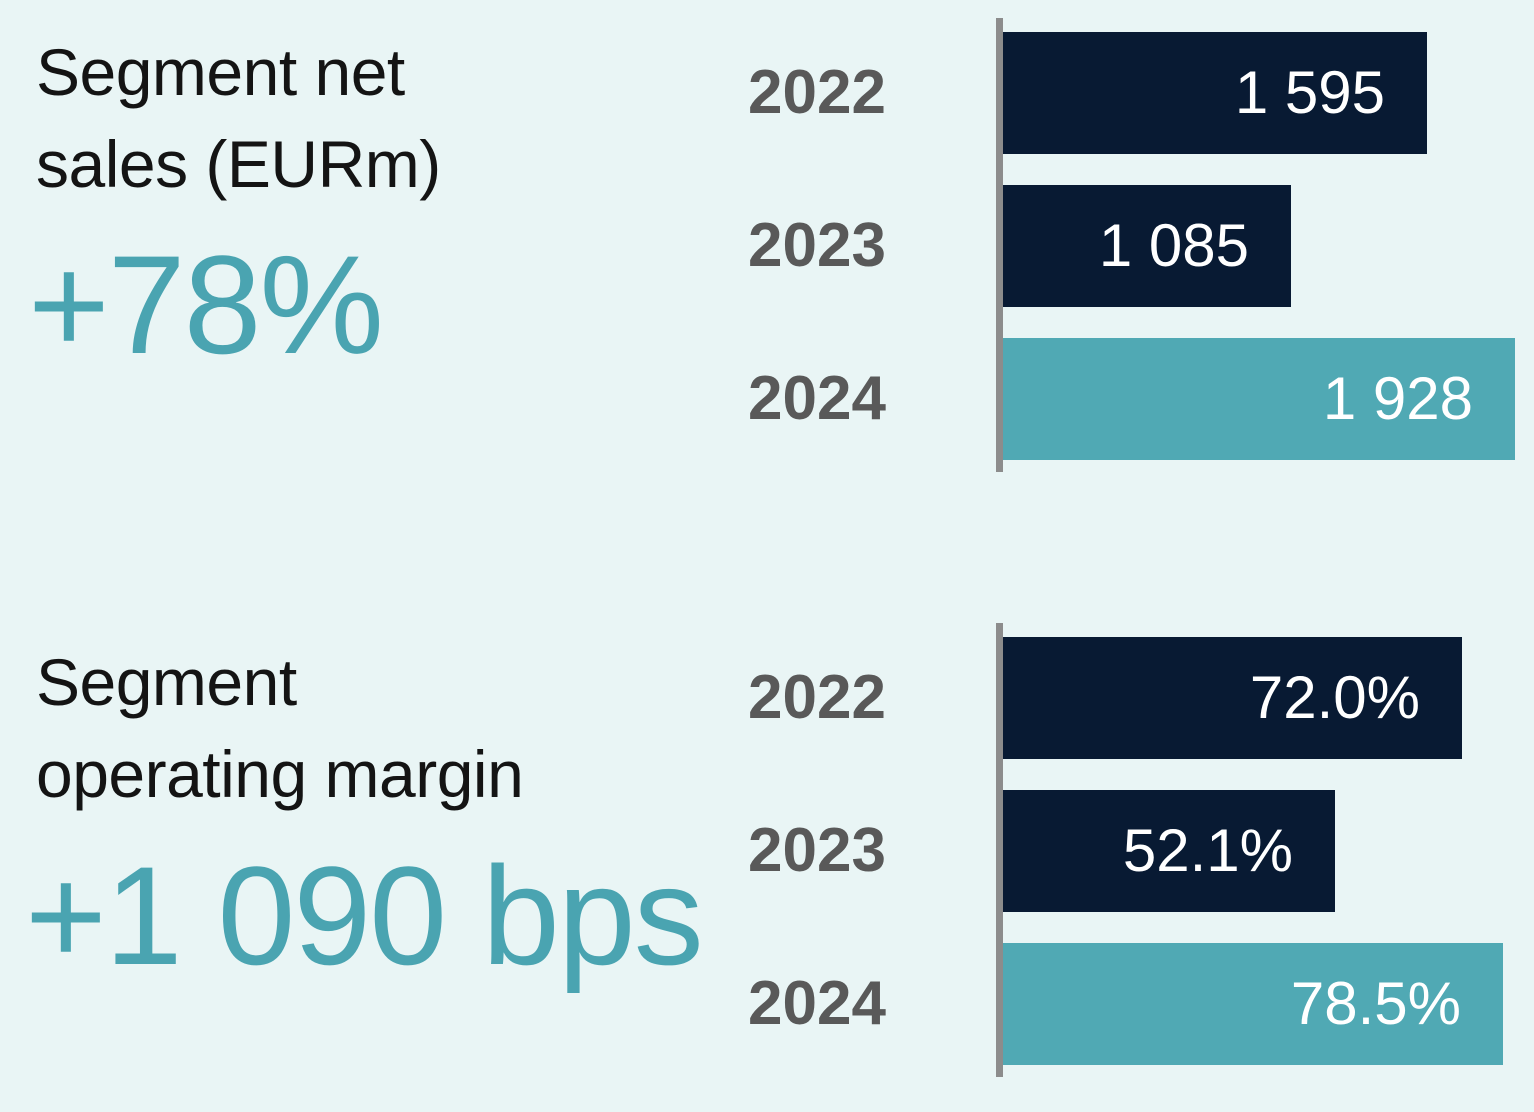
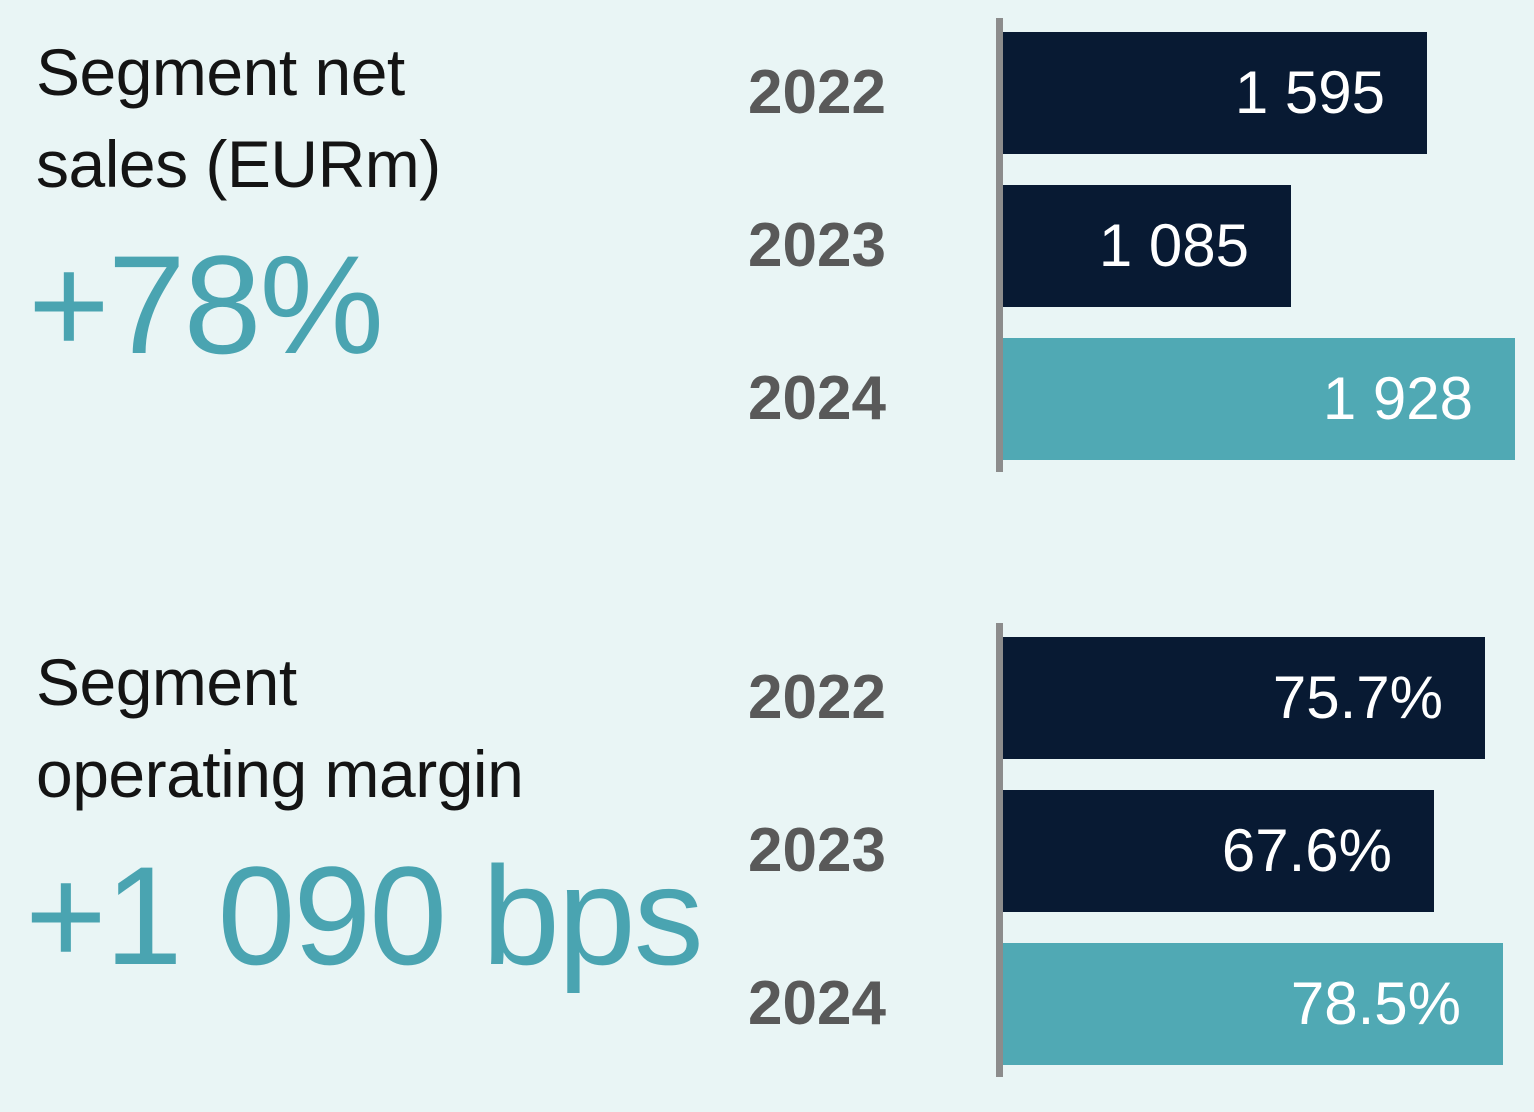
Segment operating margin/2022: 72.0% -> 75.7%
Segment operating margin/2023: 52.1% -> 67.6%
